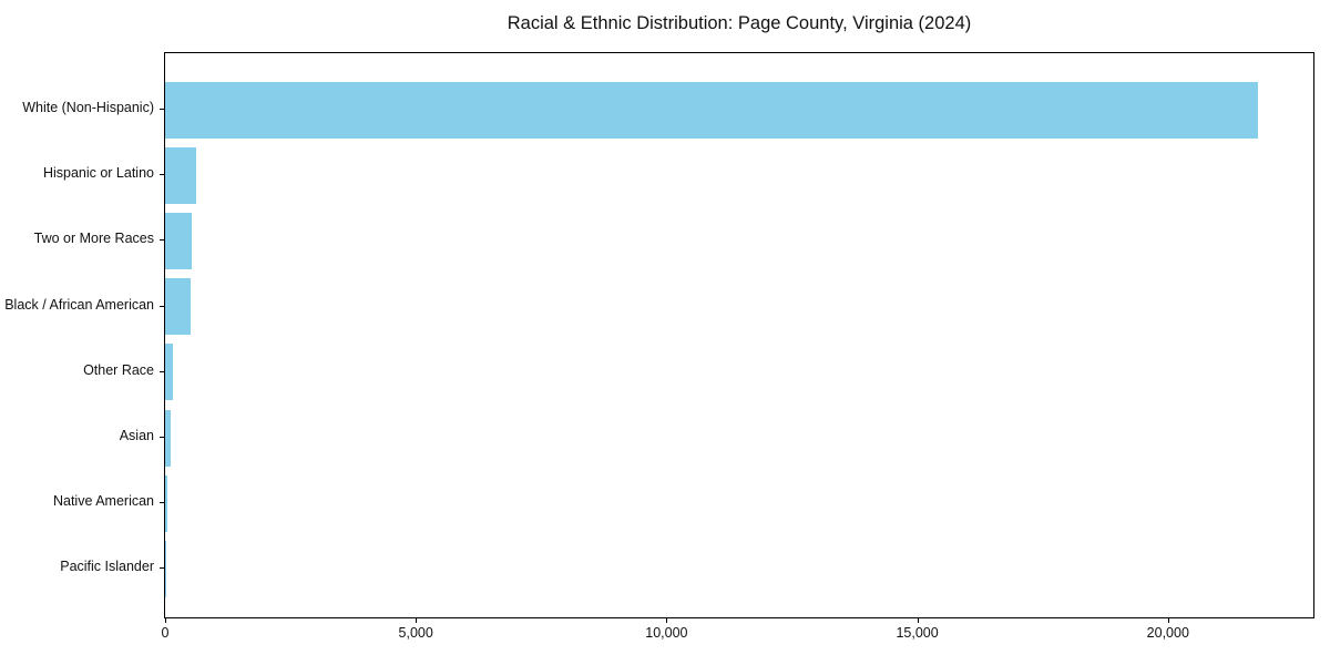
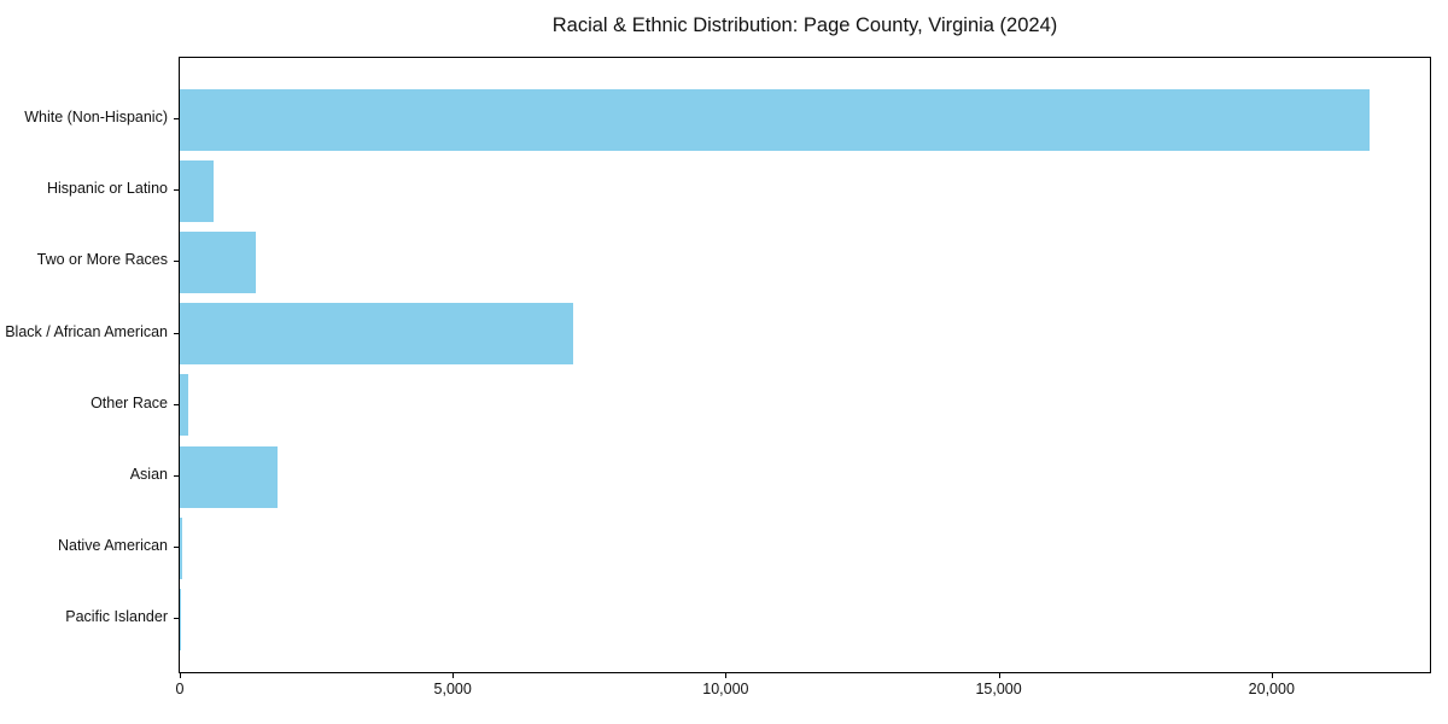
Two or More Races: 500 -> 1400
Black / African American: 500 -> 7200
Asian: 100 -> 1800
